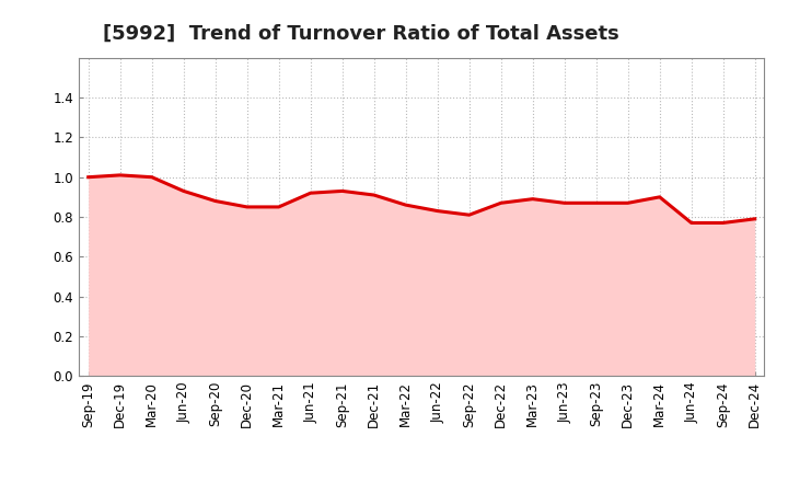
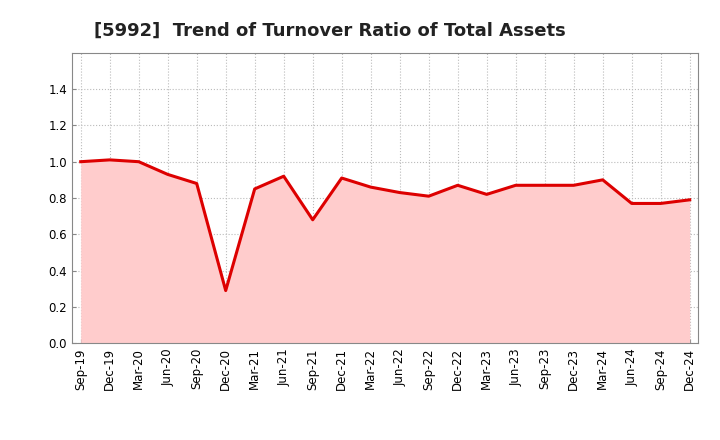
Dec-20: 0.85 -> 0.29
Sep-21: 0.93 -> 0.68
Mar-23: 0.89 -> 0.82
